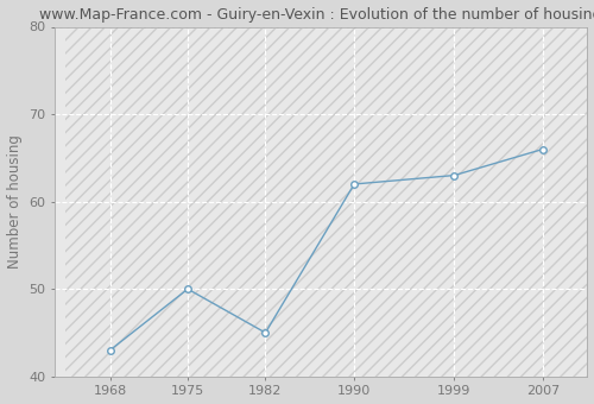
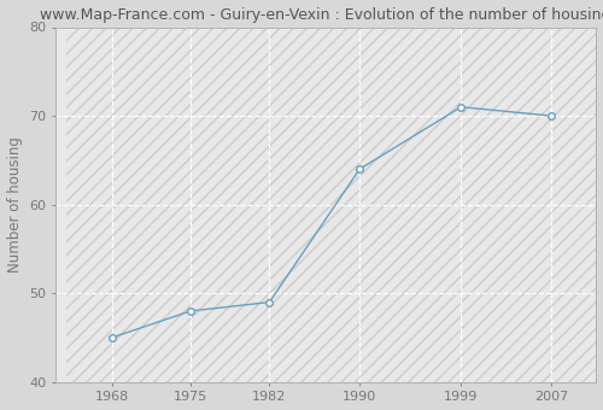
1968: 43 -> 45
1975: 50 -> 48
1982: 45 -> 49
1990: 62 -> 64
1999: 63 -> 71
2007: 66 -> 70
